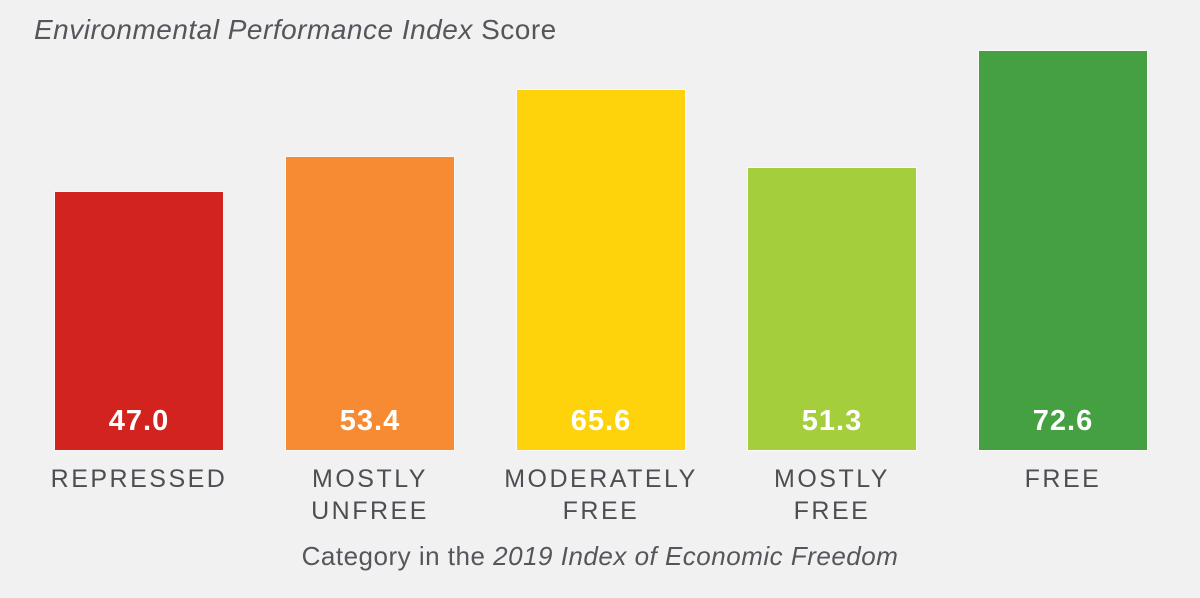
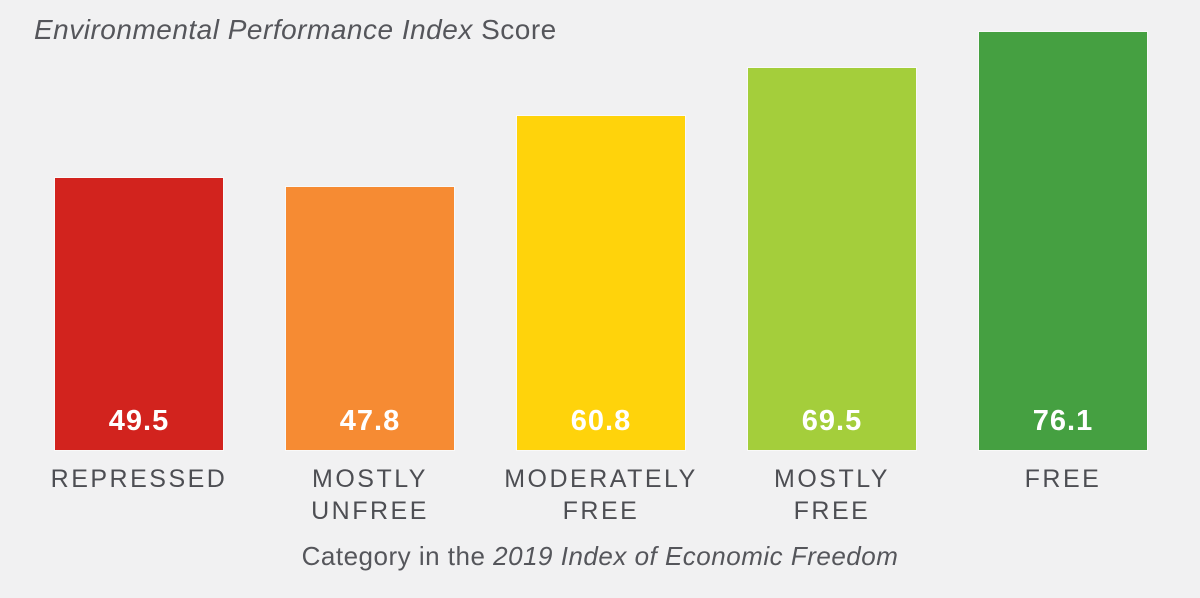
REPRESSED: 47.0 -> 49.5
MOSTLY UNFREE: 53.4 -> 47.8
MODERATELY FREE: 65.6 -> 60.8
MOSTLY FREE: 51.3 -> 69.5
FREE: 72.6 -> 76.1
